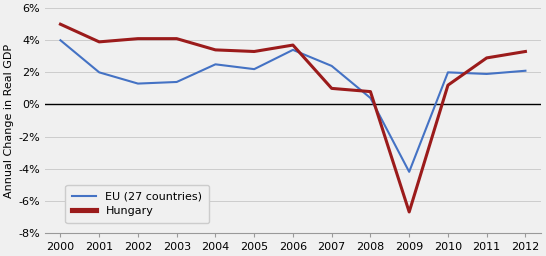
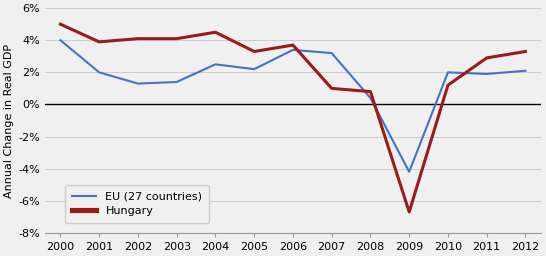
Hungary/2004: 3.4% -> 4.5%
EU (27 countries)/2007: 2.4% -> 3.2%
